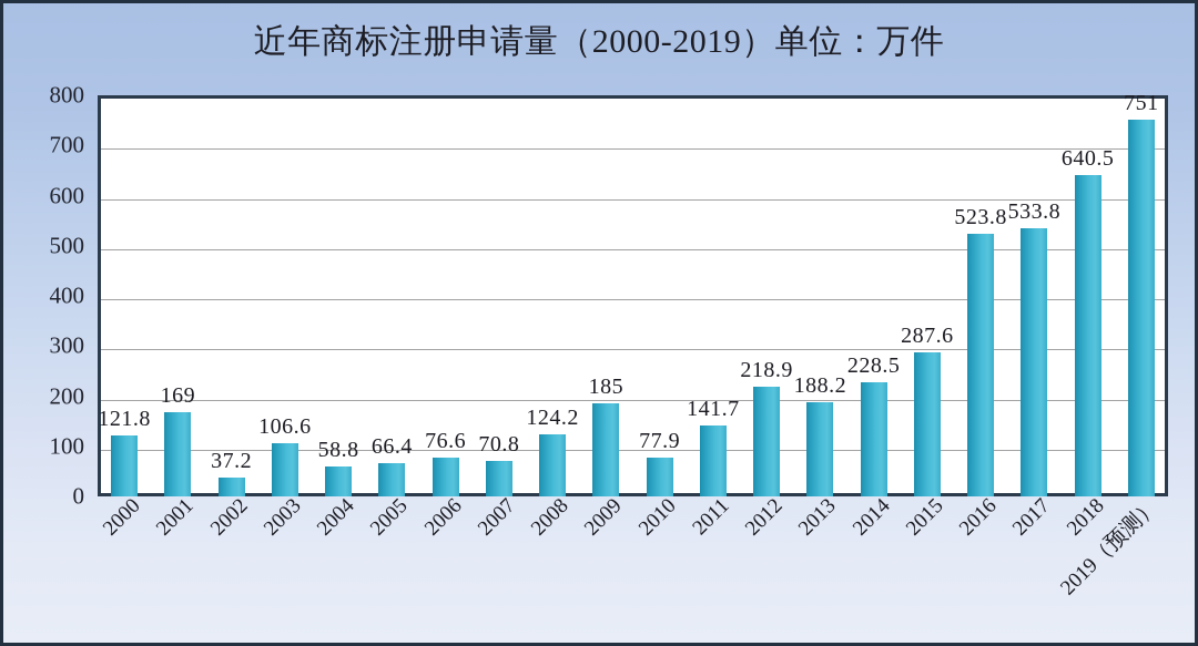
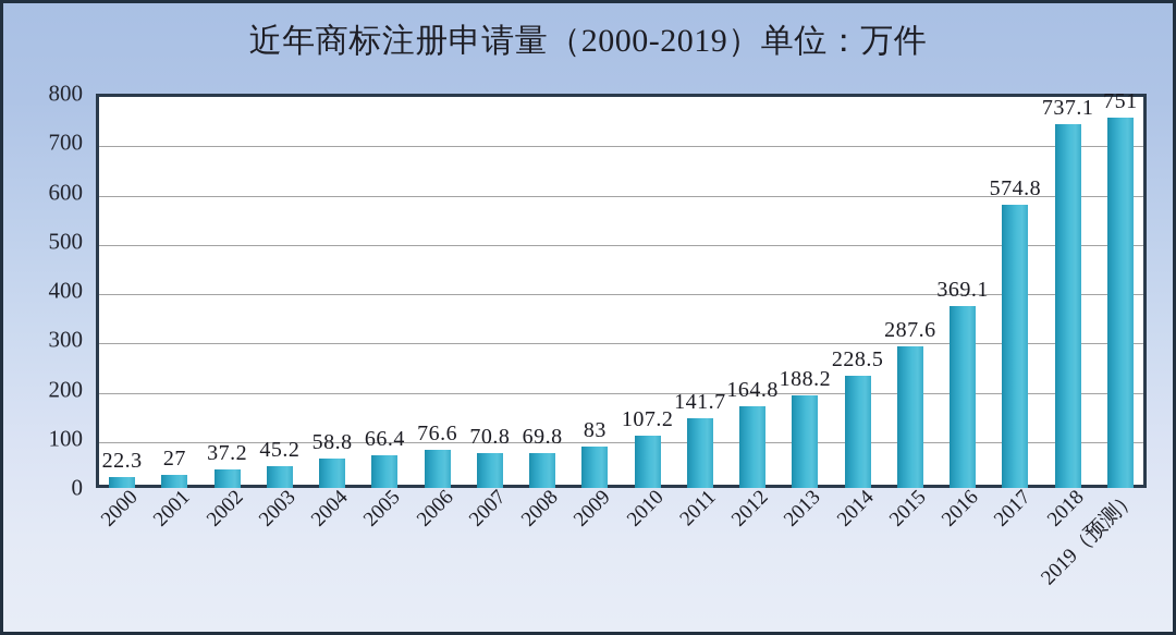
2000: 121.8 -> 22.3
2001: 169 -> 27
2003: 106.6 -> 45.2
2008: 124.2 -> 69.8
2009: 185 -> 83
2010: 77.9 -> 107.2
2012: 218.9 -> 164.8
2016: 523.8 -> 369.1
2017: 533.8 -> 574.8
2018: 640.5 -> 737.1
